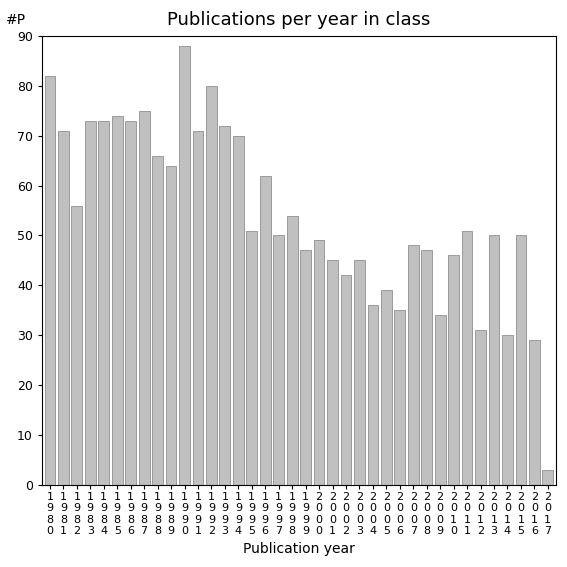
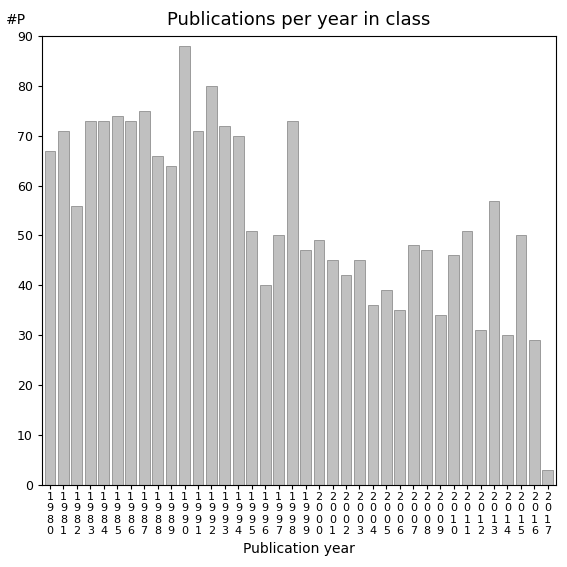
1 9 8 0: 82 -> 67
1 9 9 6: 62 -> 40
1 9 9 8: 54 -> 73
2 0 1 3: 50 -> 57
